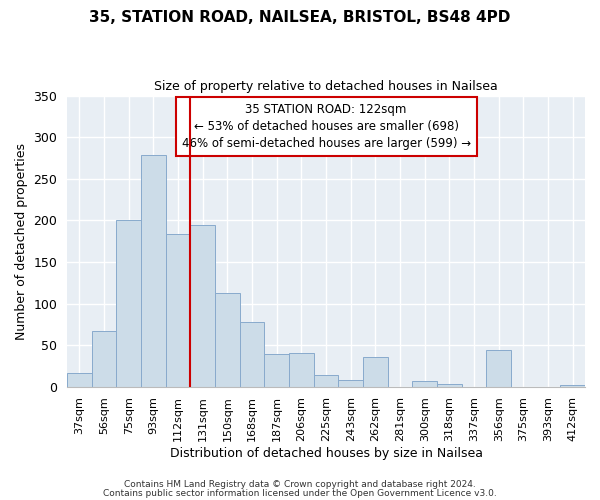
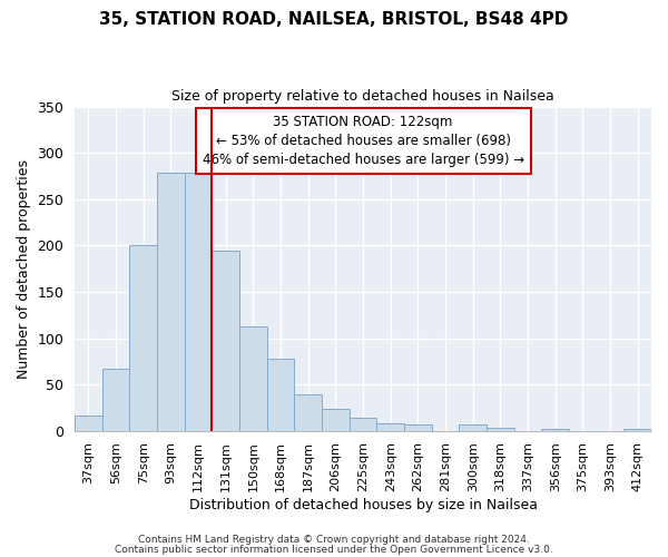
112sqm: 184 -> 278
206sqm: 40 -> 24
262sqm: 36 -> 7
356sqm: 44 -> 2
